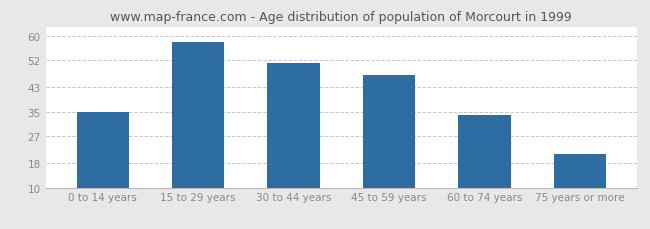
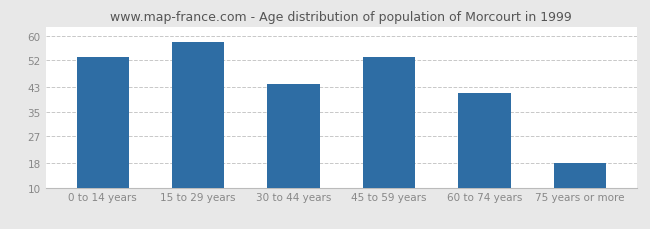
0 to 14 years: 35 -> 53
30 to 44 years: 51 -> 44
45 to 59 years: 47 -> 53
60 to 74 years: 34 -> 41
75 years or more: 21 -> 18
